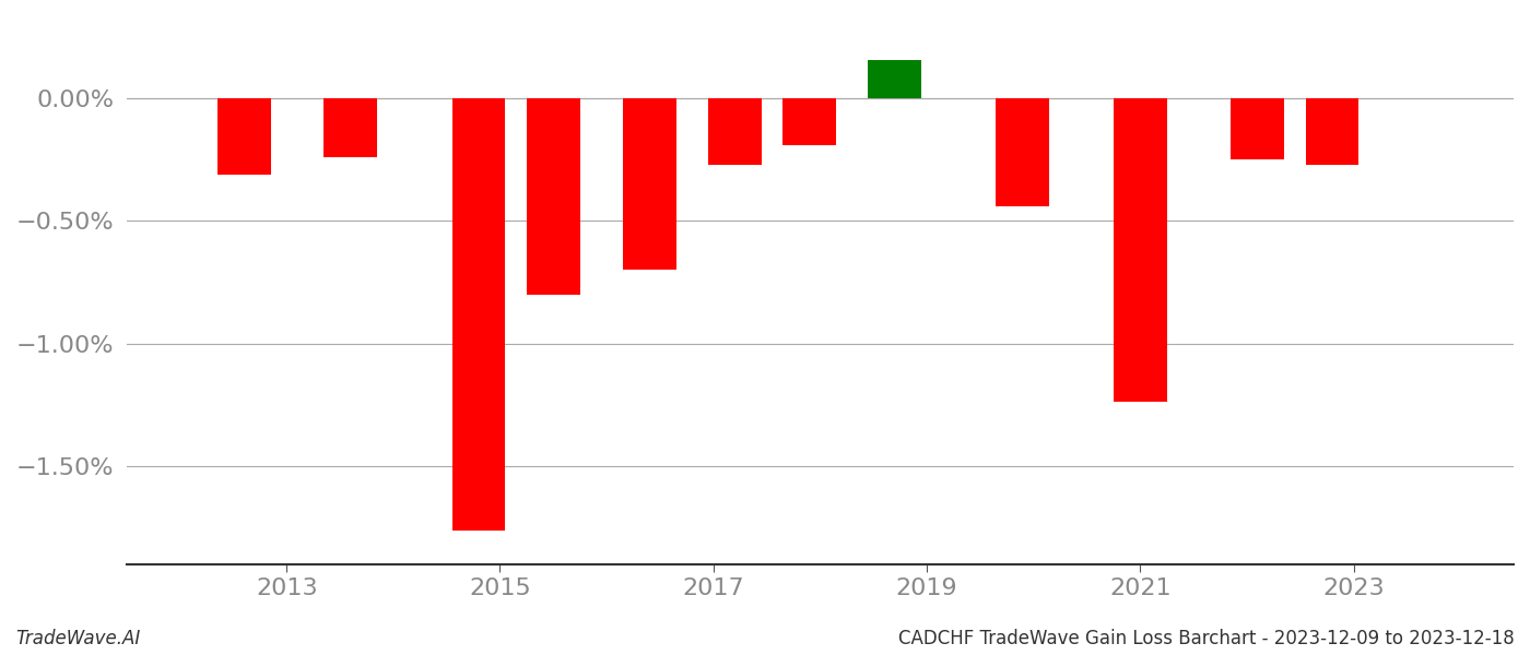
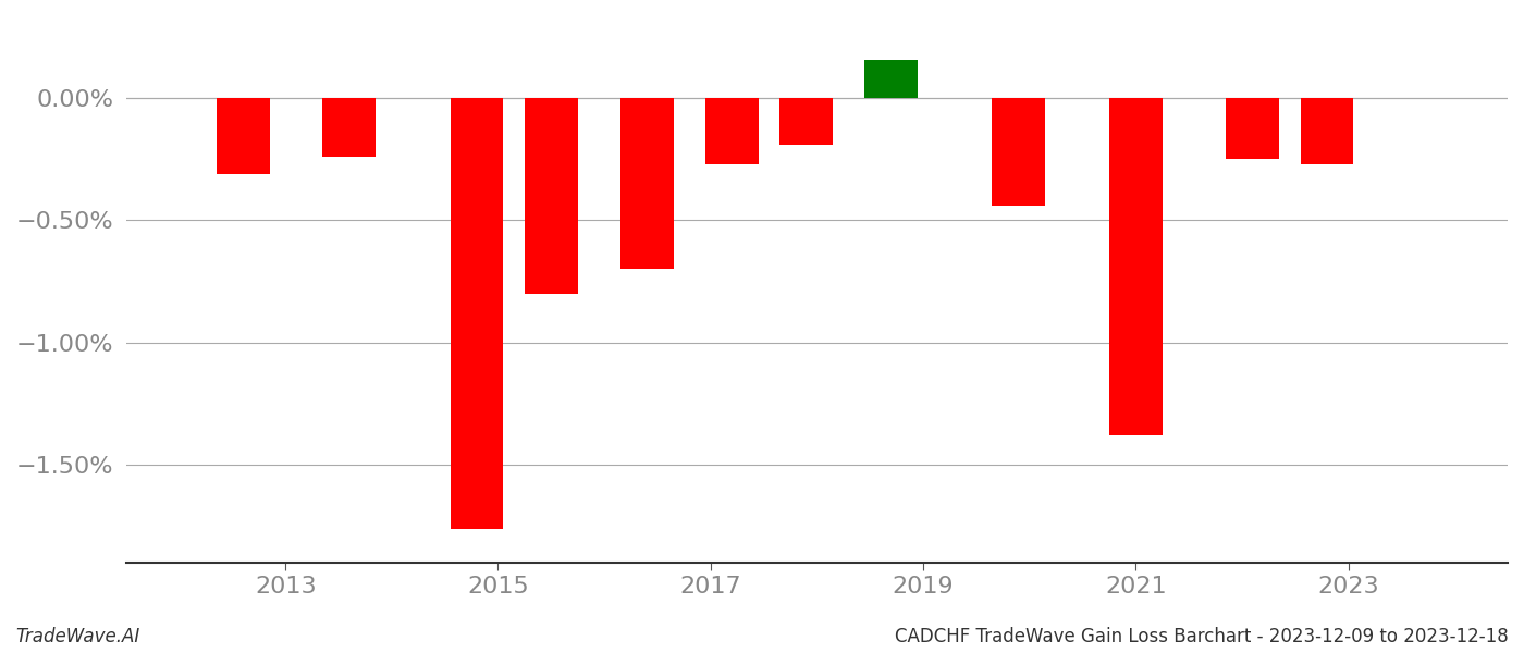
2021: -1.235% -> -1.380%
